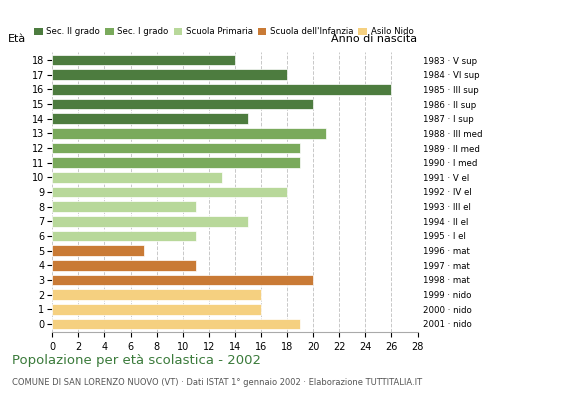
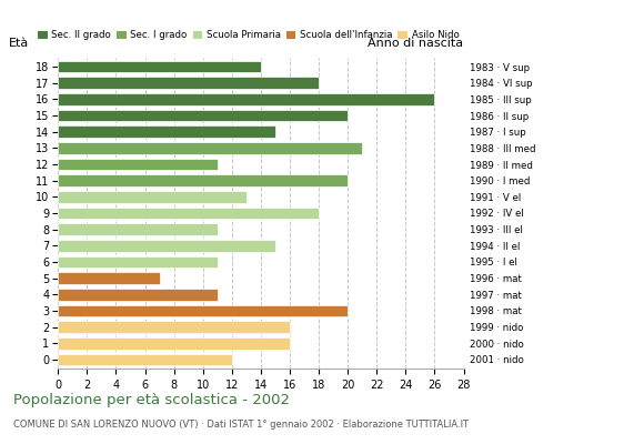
12: 19 -> 11
11: 19 -> 20
0: 19 -> 12
